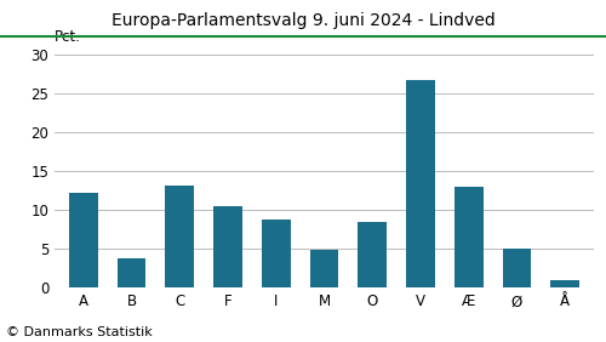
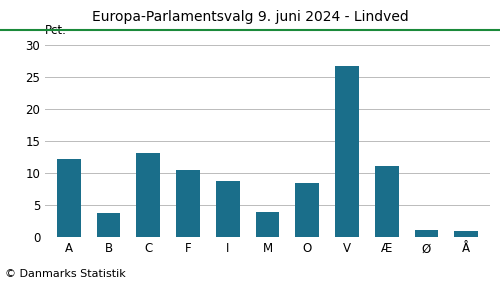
M: 4.8 -> 3.9
Æ: 13.0 -> 11.1
Ø: 5.0 -> 1.0
